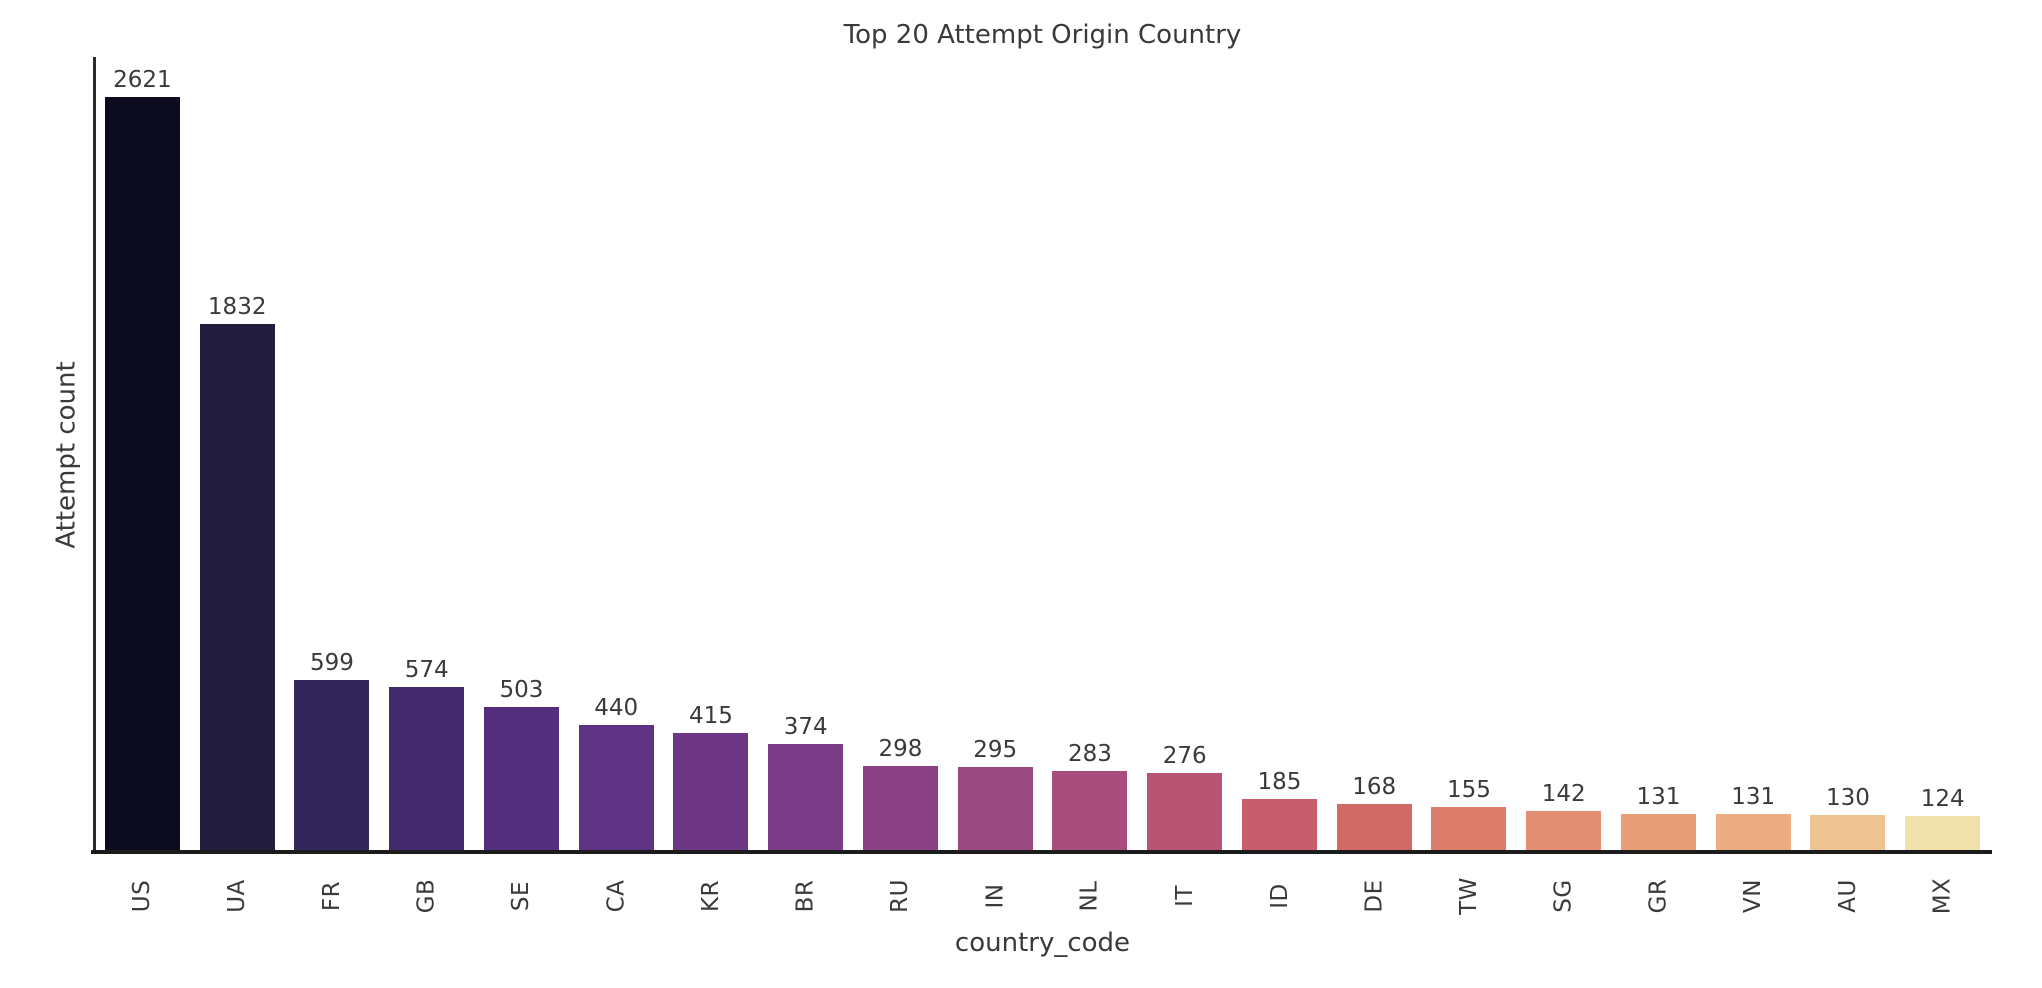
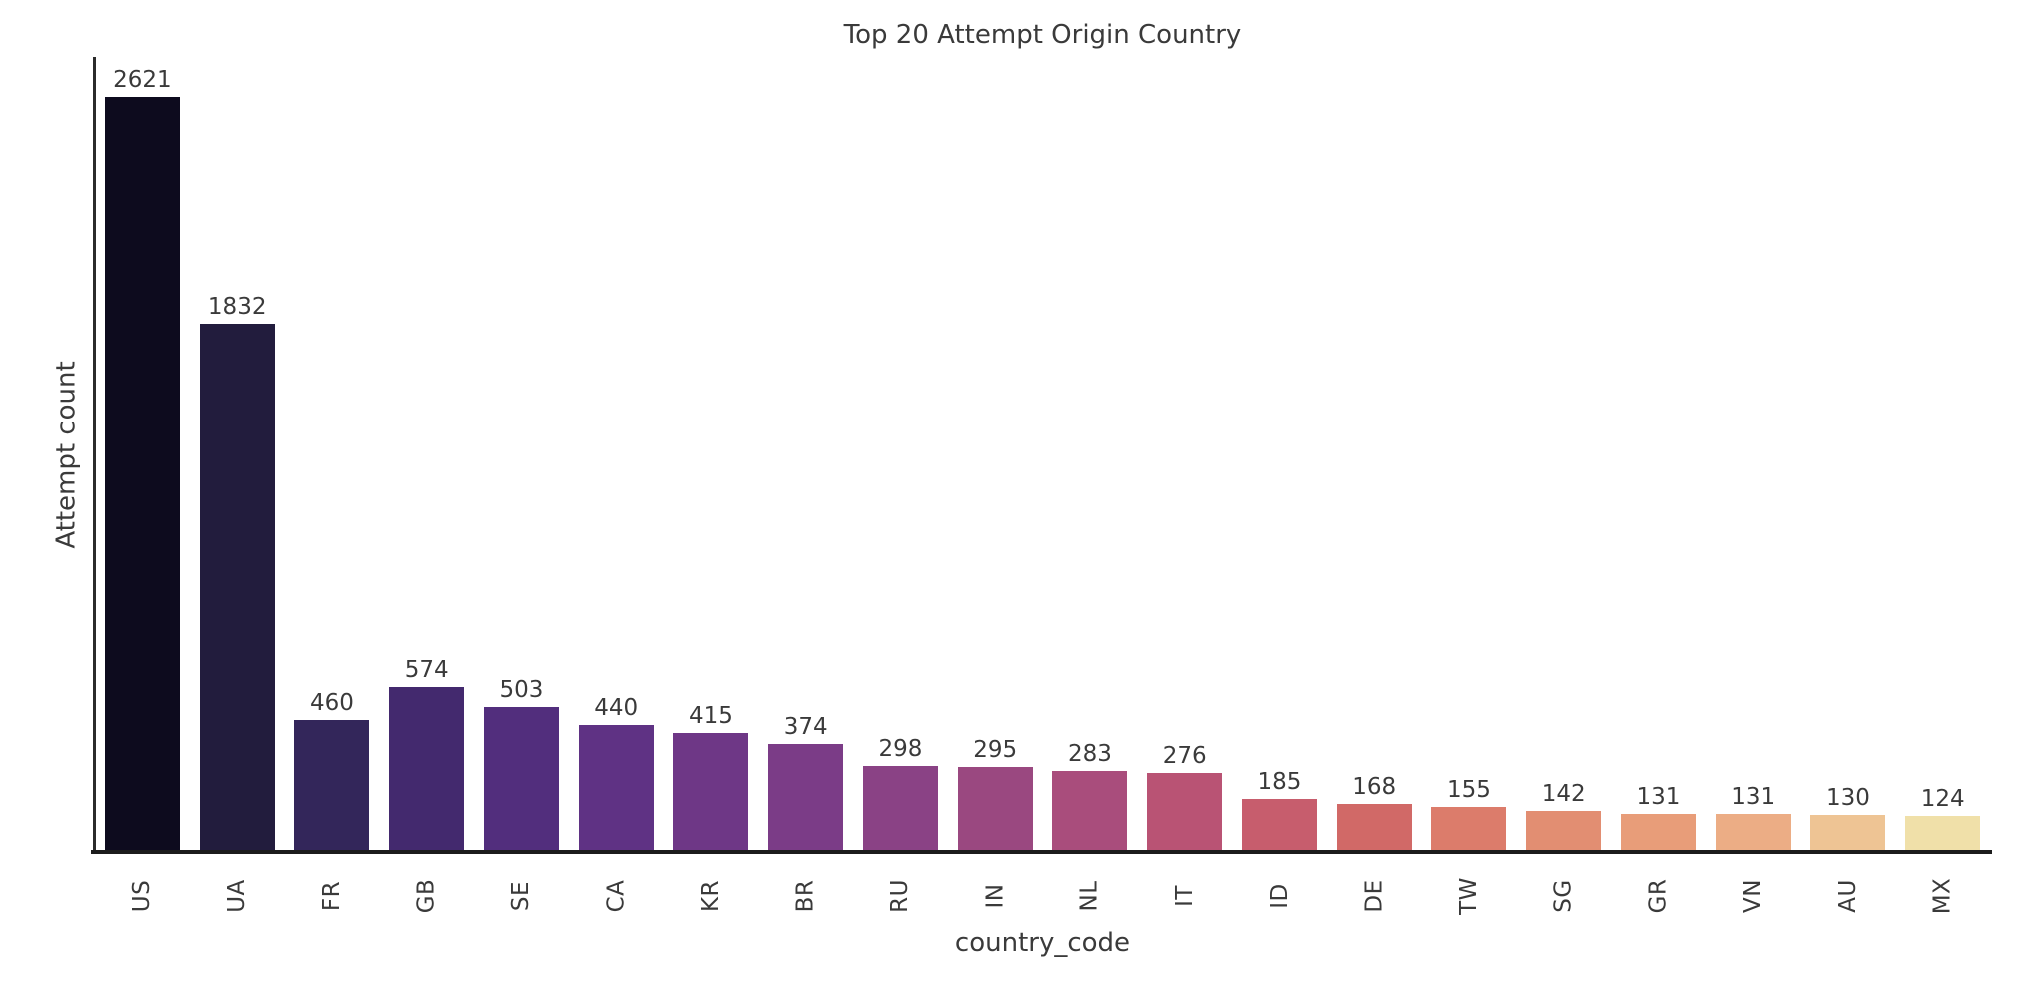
FR: 599 -> 460
